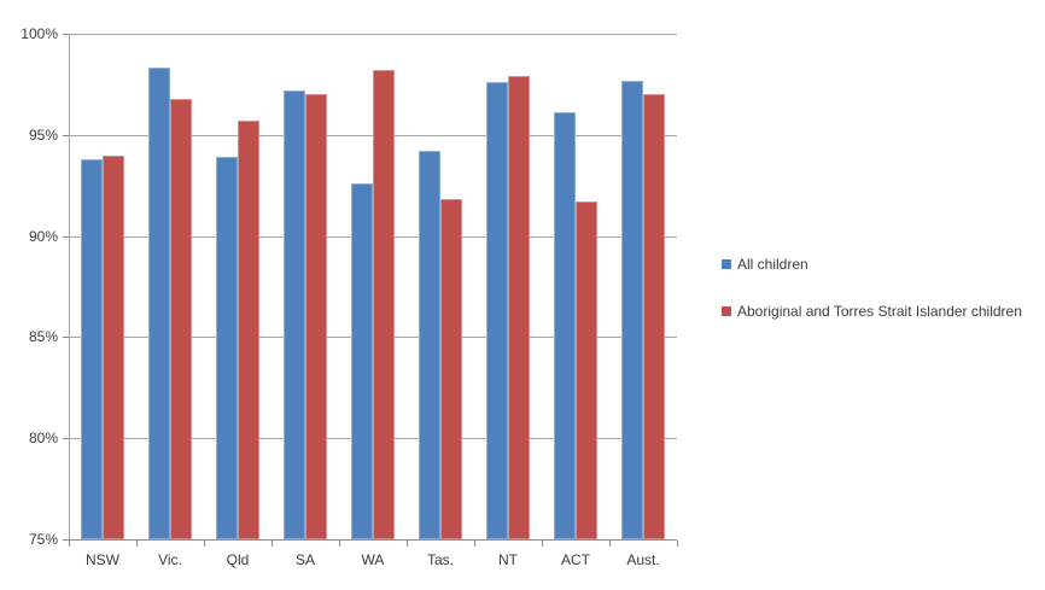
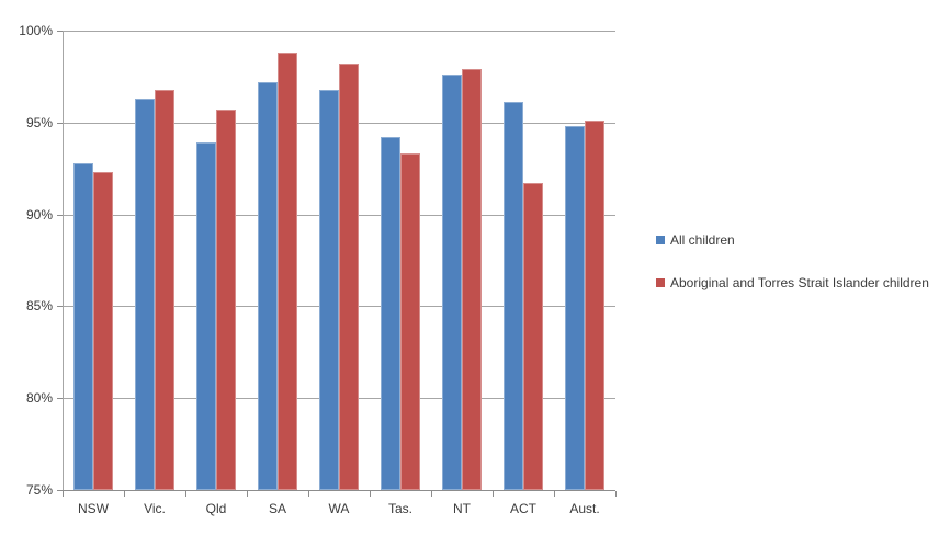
All children/NSW: 93.8% -> 92.8%
Aboriginal and Torres Strait Islander children/NSW: 94.0% -> 92.3%
All children/Vic.: 98.3% -> 96.3%
Aboriginal and Torres Strait Islander children/SA: 97.0% -> 98.8%
All children/WA: 92.6% -> 96.8%
Aboriginal and Torres Strait Islander children/Tas.: 91.8% -> 93.3%
All children/Aust.: 97.7% -> 94.8%
Aboriginal and Torres Strait Islander children/Aust.: 97.0% -> 95.1%
